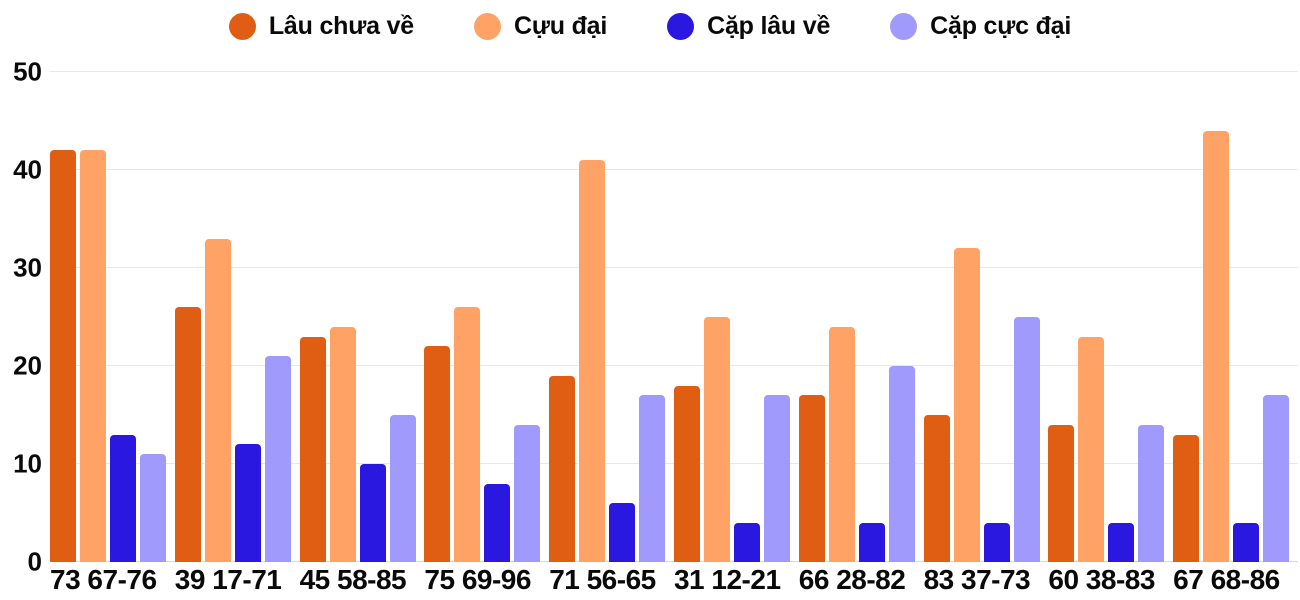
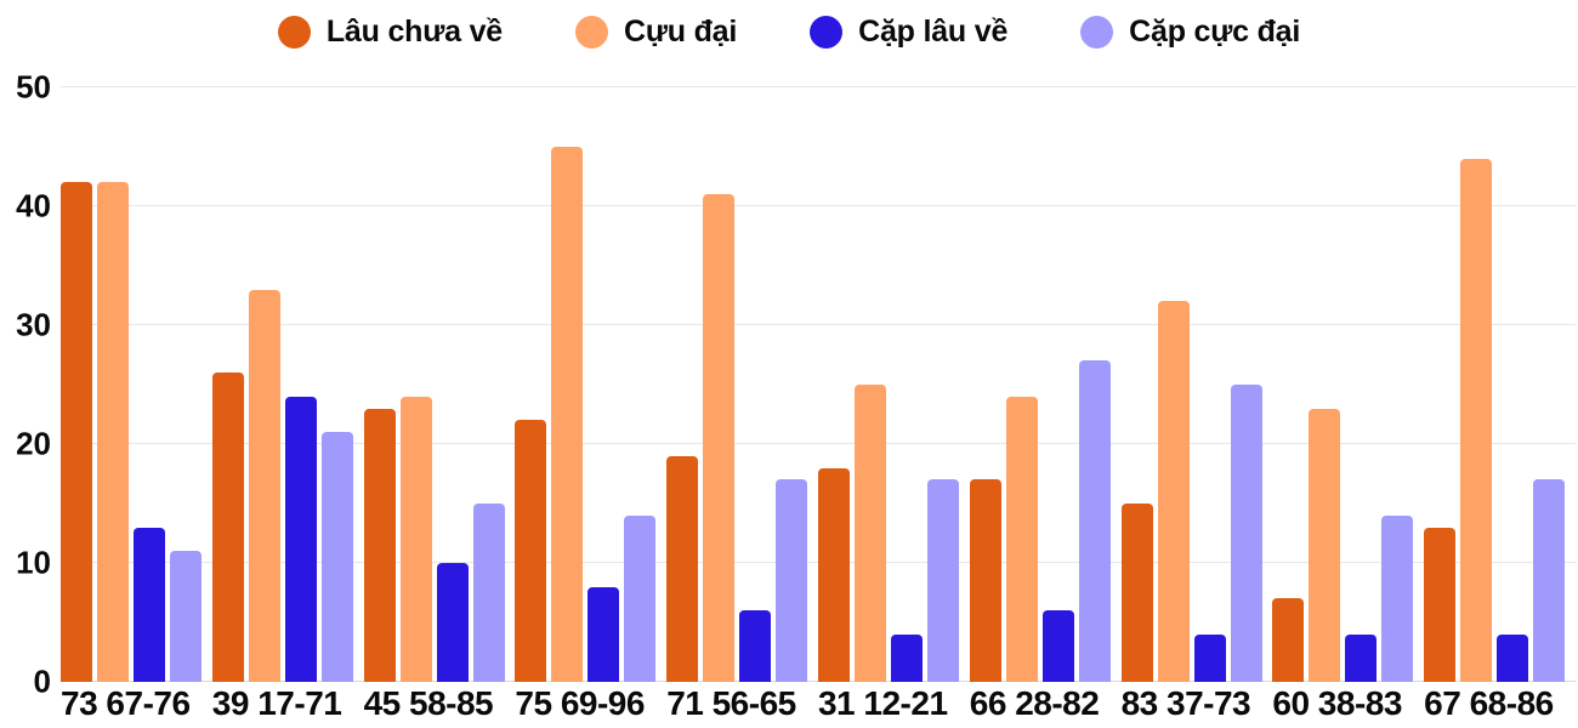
Cặp lâu về/39 17-71: 12 -> 24
Cựu đại/75 69-96: 26 -> 45
Cặp lâu về/66 28-82: 4 -> 6
Cặp cực đại/66 28-82: 20 -> 27
Lâu chưa về/60 38-83: 14 -> 7
